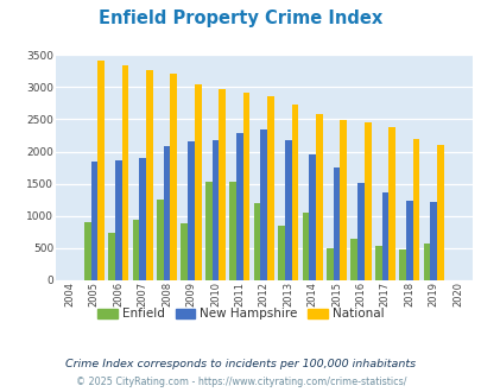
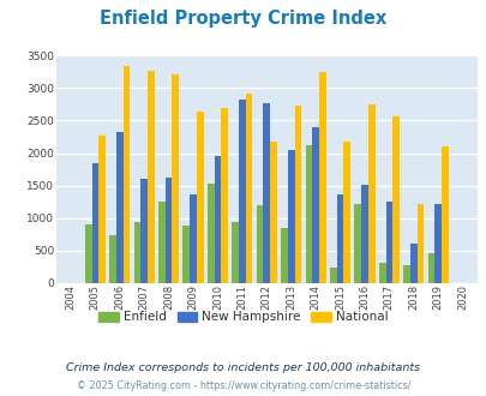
National/2005: 3420 -> 2260
New Hampshire/2006: 1860 -> 2320
New Hampshire/2007: 1890 -> 1600
New Hampshire/2008: 2090 -> 1620
New Hampshire/2009: 2150 -> 1360
National/2009: 3040 -> 2640
New Hampshire/2010: 2170 -> 1960
National/2010: 2960 -> 2700
Enfield/2011: 1530 -> 940
New Hampshire/2011: 2280 -> 2820
New Hampshire/2012: 2340 -> 2760
National/2012: 2860 -> 2180
New Hampshire/2013: 2180 -> 2040
Enfield/2014: 1050 -> 2120
New Hampshire/2014: 1960 -> 2400
National/2014: 2590 -> 3240
Enfield/2015: 490 -> 240
New Hampshire/2015: 1750 -> 1360
National/2015: 2490 -> 2180
Enfield/2016: 650 -> 1220
National/2016: 2460 -> 2740
Enfield/2017: 530 -> 320
New Hampshire/2017: 1370 -> 1260
National/2017: 2380 -> 2560
Enfield/2018: 470 -> 280
New Hampshire/2018: 1240 -> 600
National/2018: 2200 -> 1220
Enfield/2019: 580 -> 460
